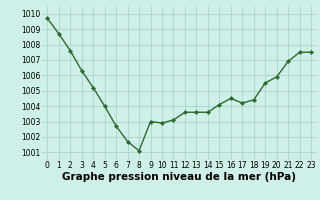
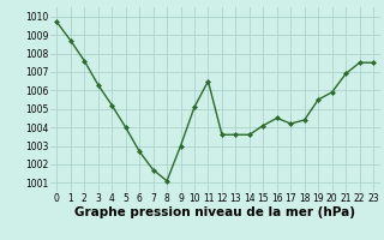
10: 1002.9 -> 1005.1
11: 1003.1 -> 1006.5
